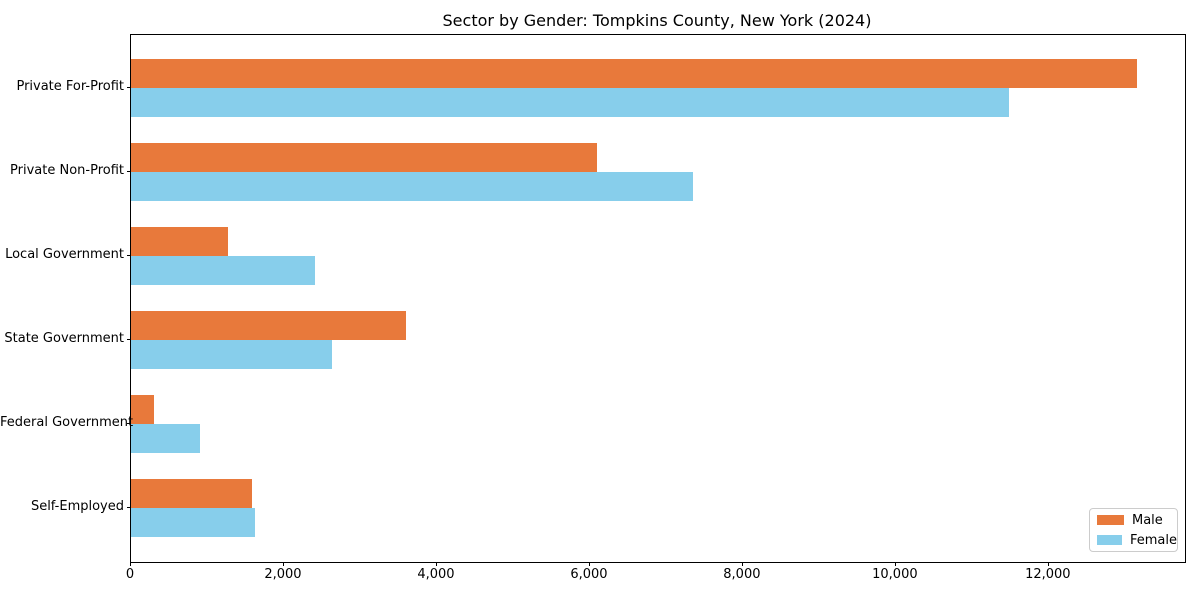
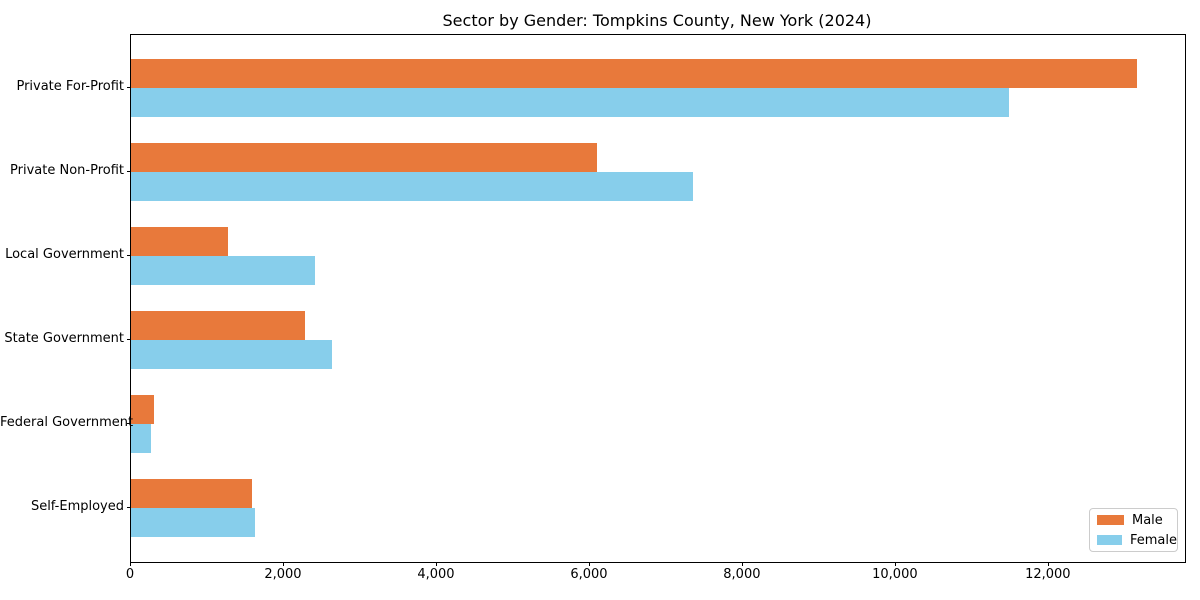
Male/State Government: 3600 -> 2300
Female/Federal Government: 900 -> 300
